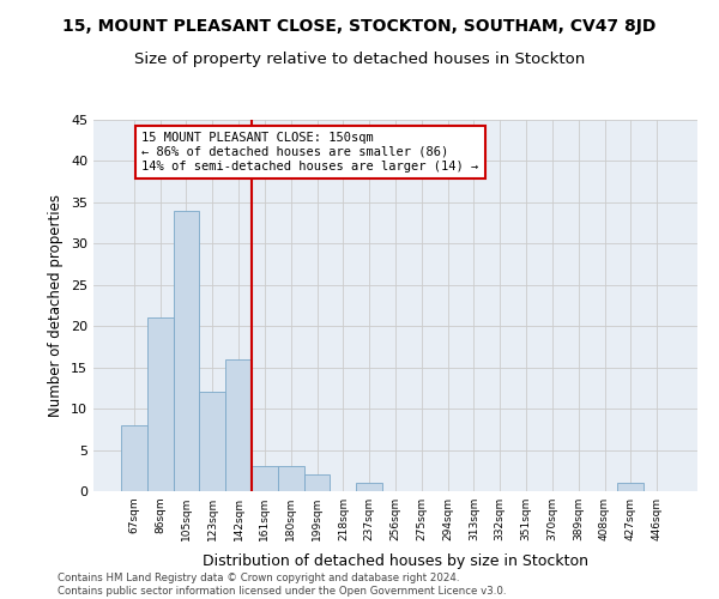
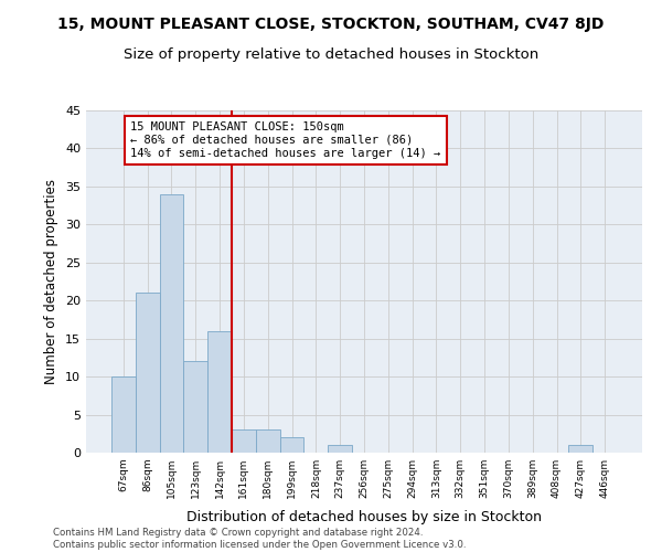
67sqm: 8 -> 10
